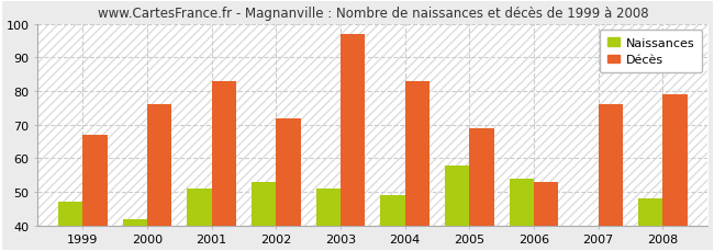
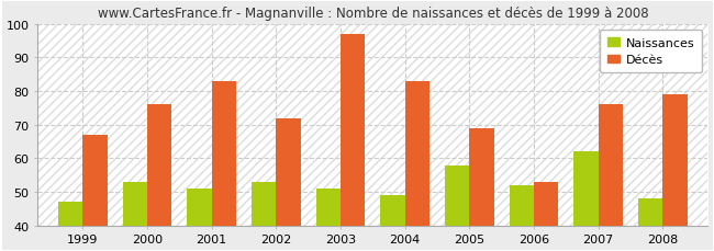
Naissances/2000: 42 -> 53
Naissances/2006: 54 -> 52
Naissances/2007: 40 -> 62
